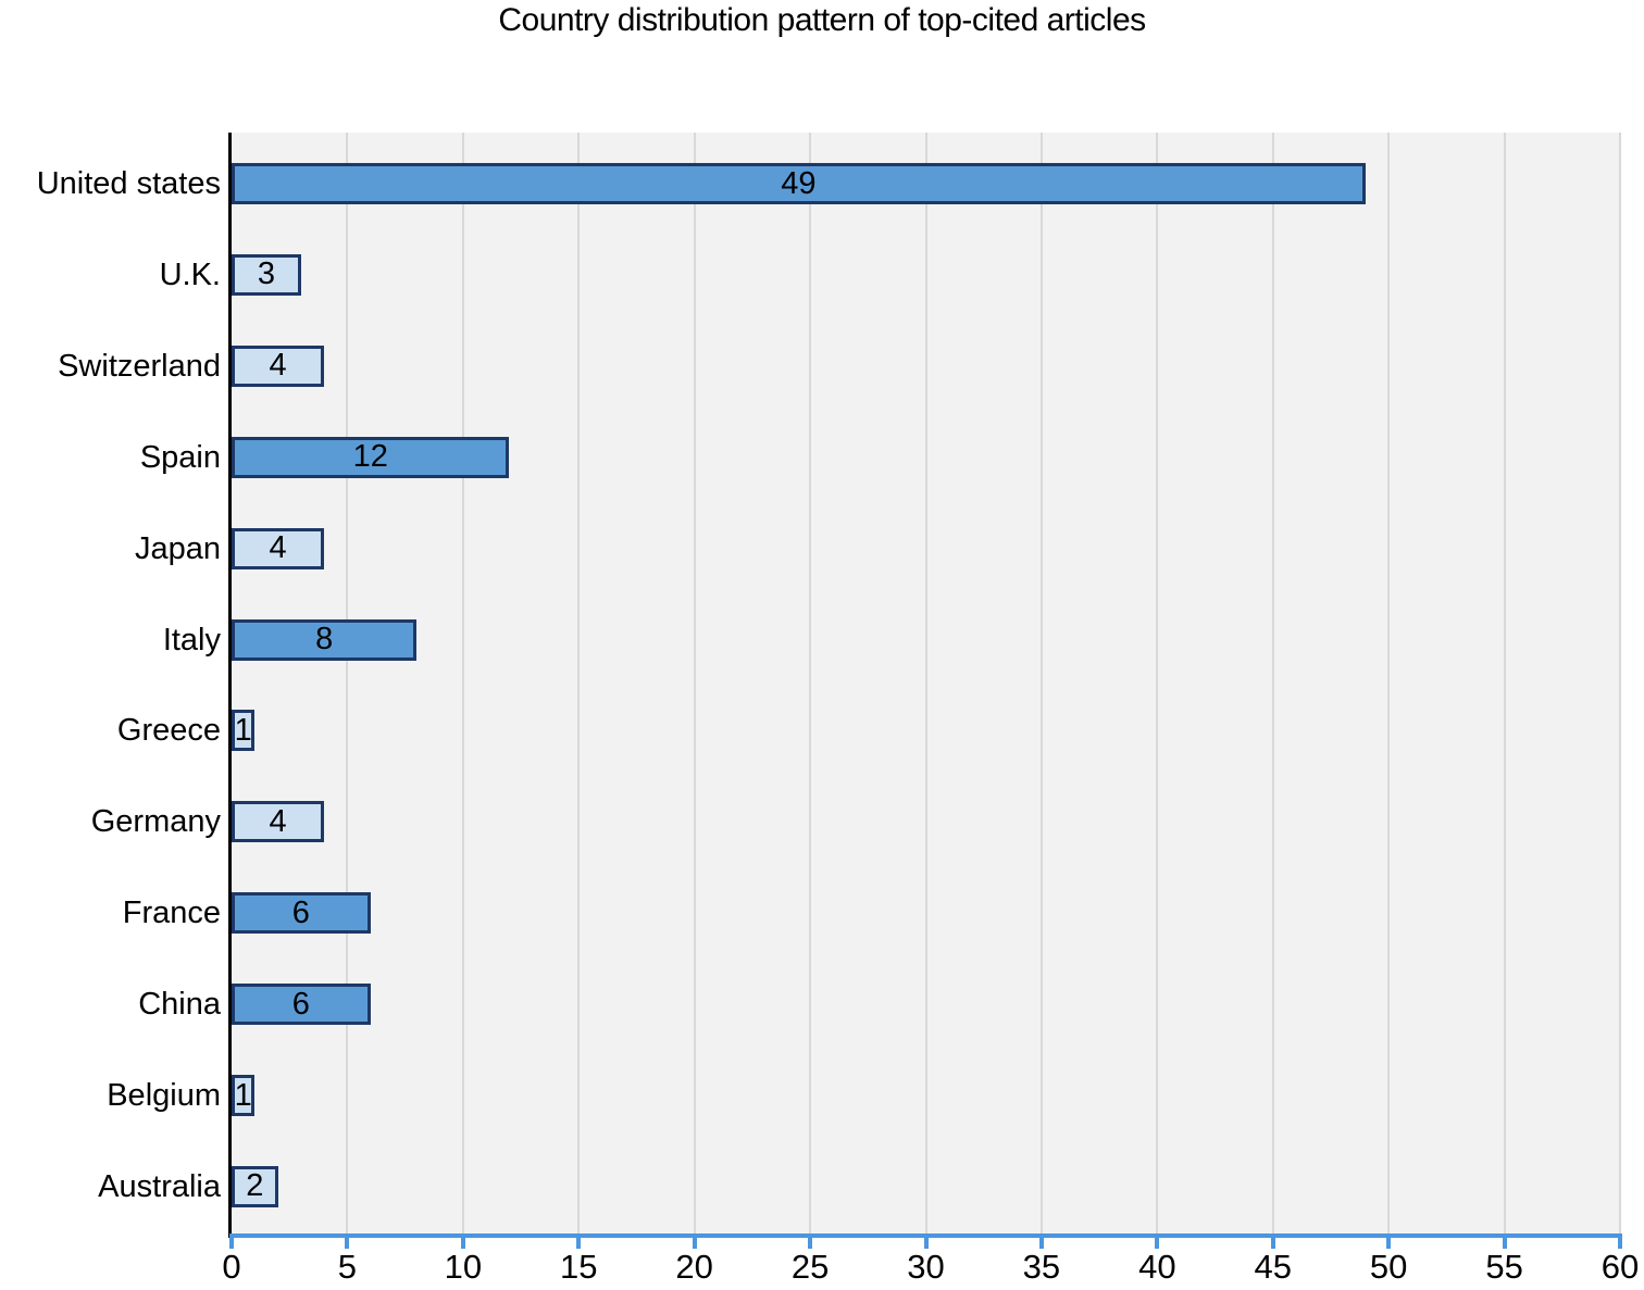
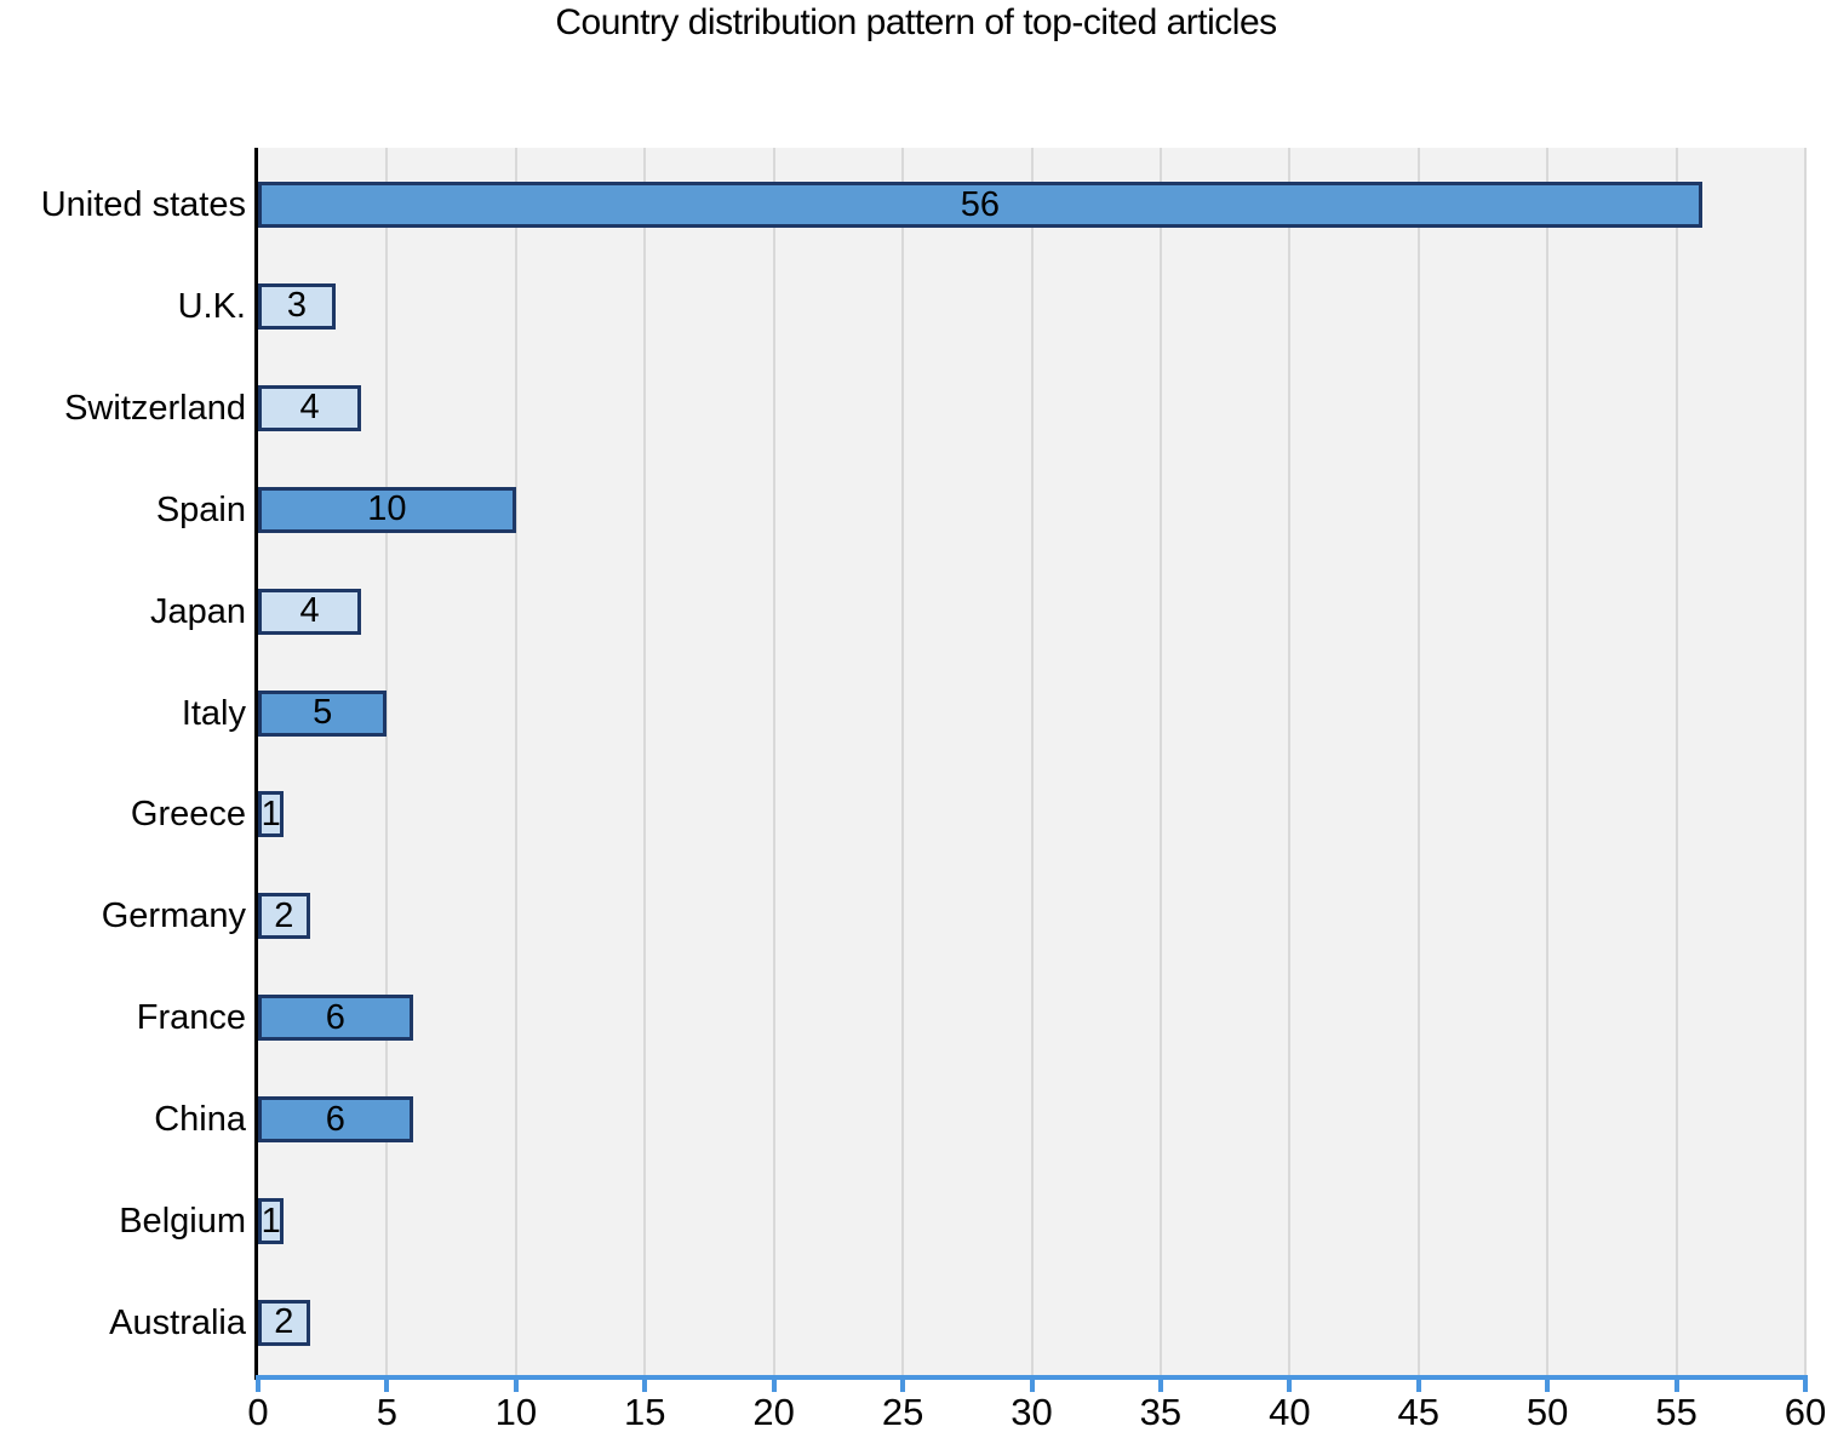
United states: 49 -> 56
Spain: 12 -> 10
Italy: 8 -> 5
Germany: 4 -> 2
